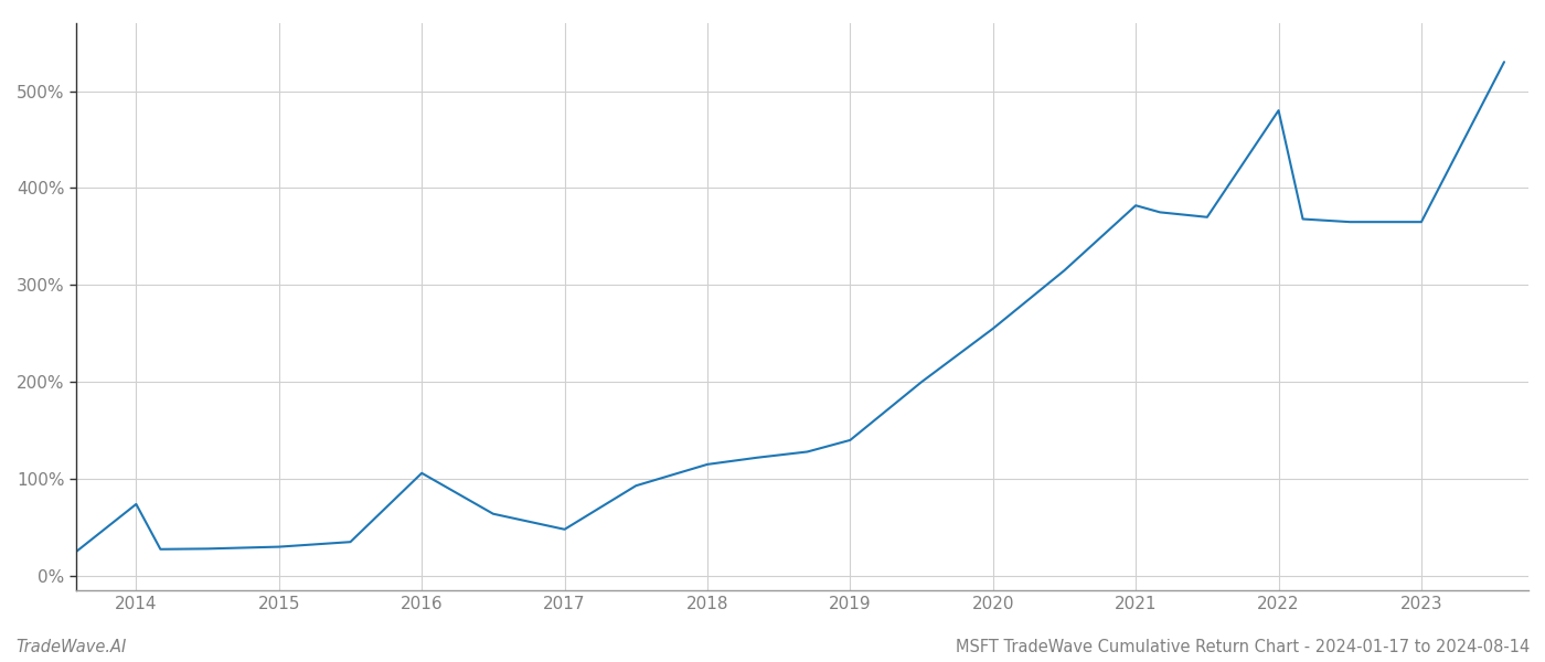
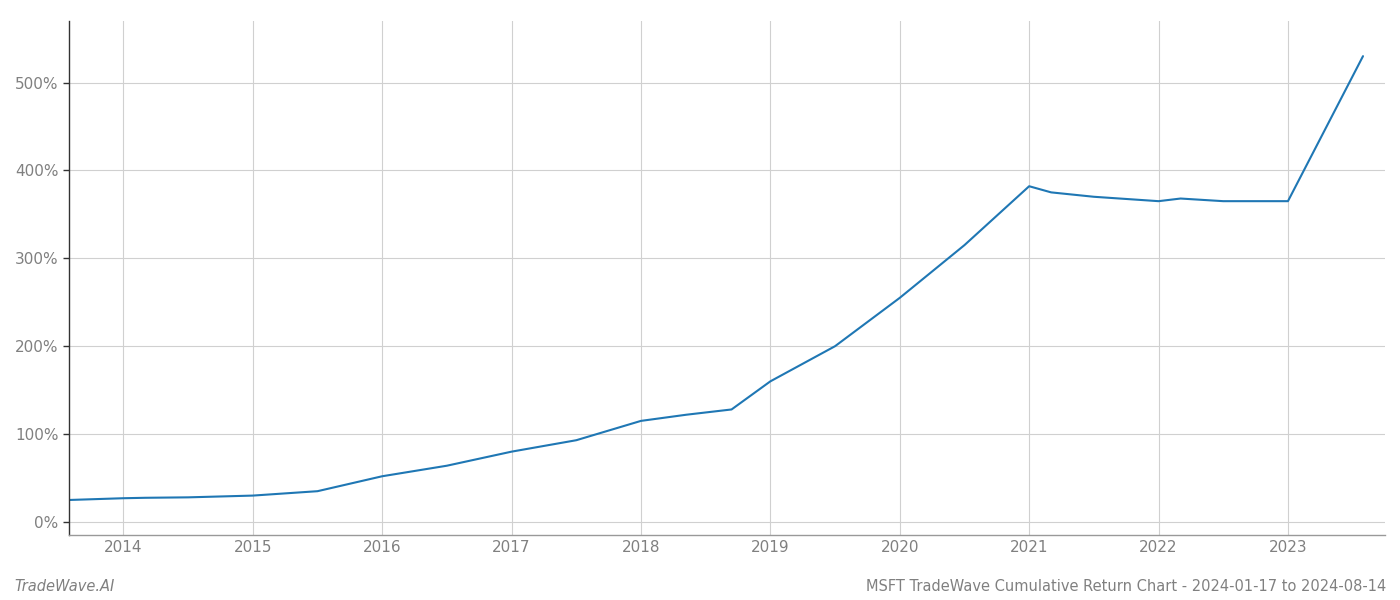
2014: 74% -> 27%
2016: 106% -> 52%
2017: 48% -> 80%
2019: 140% -> 160%
2022: 480% -> 365%
